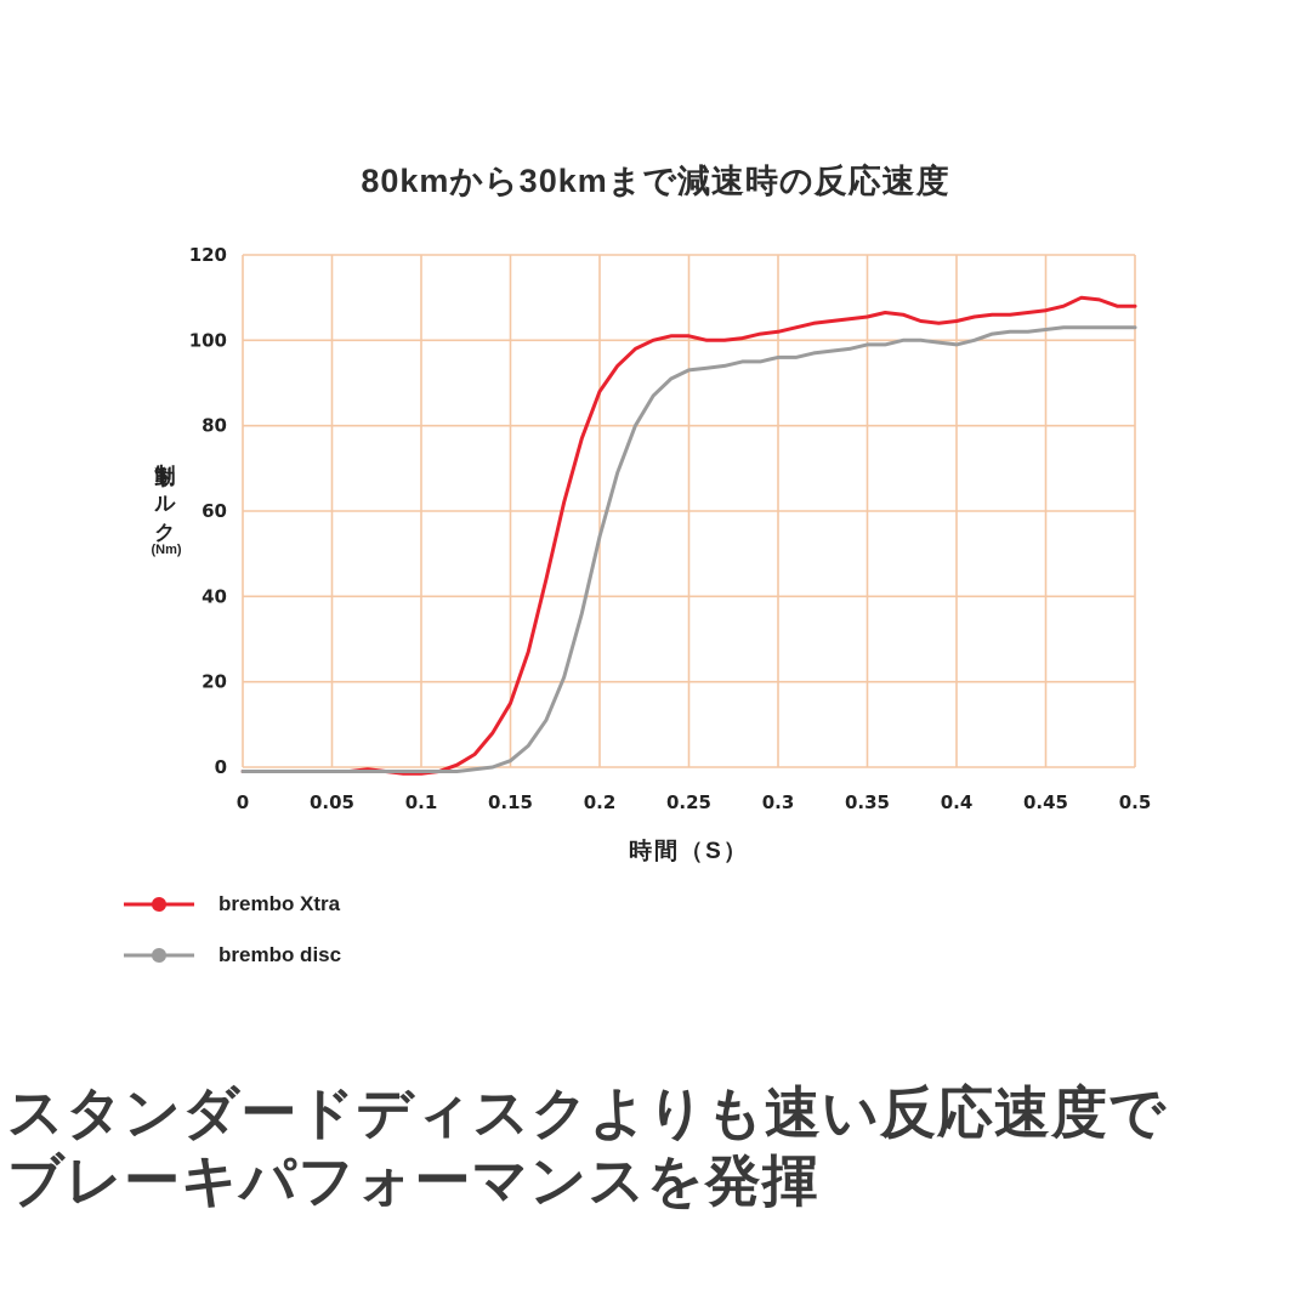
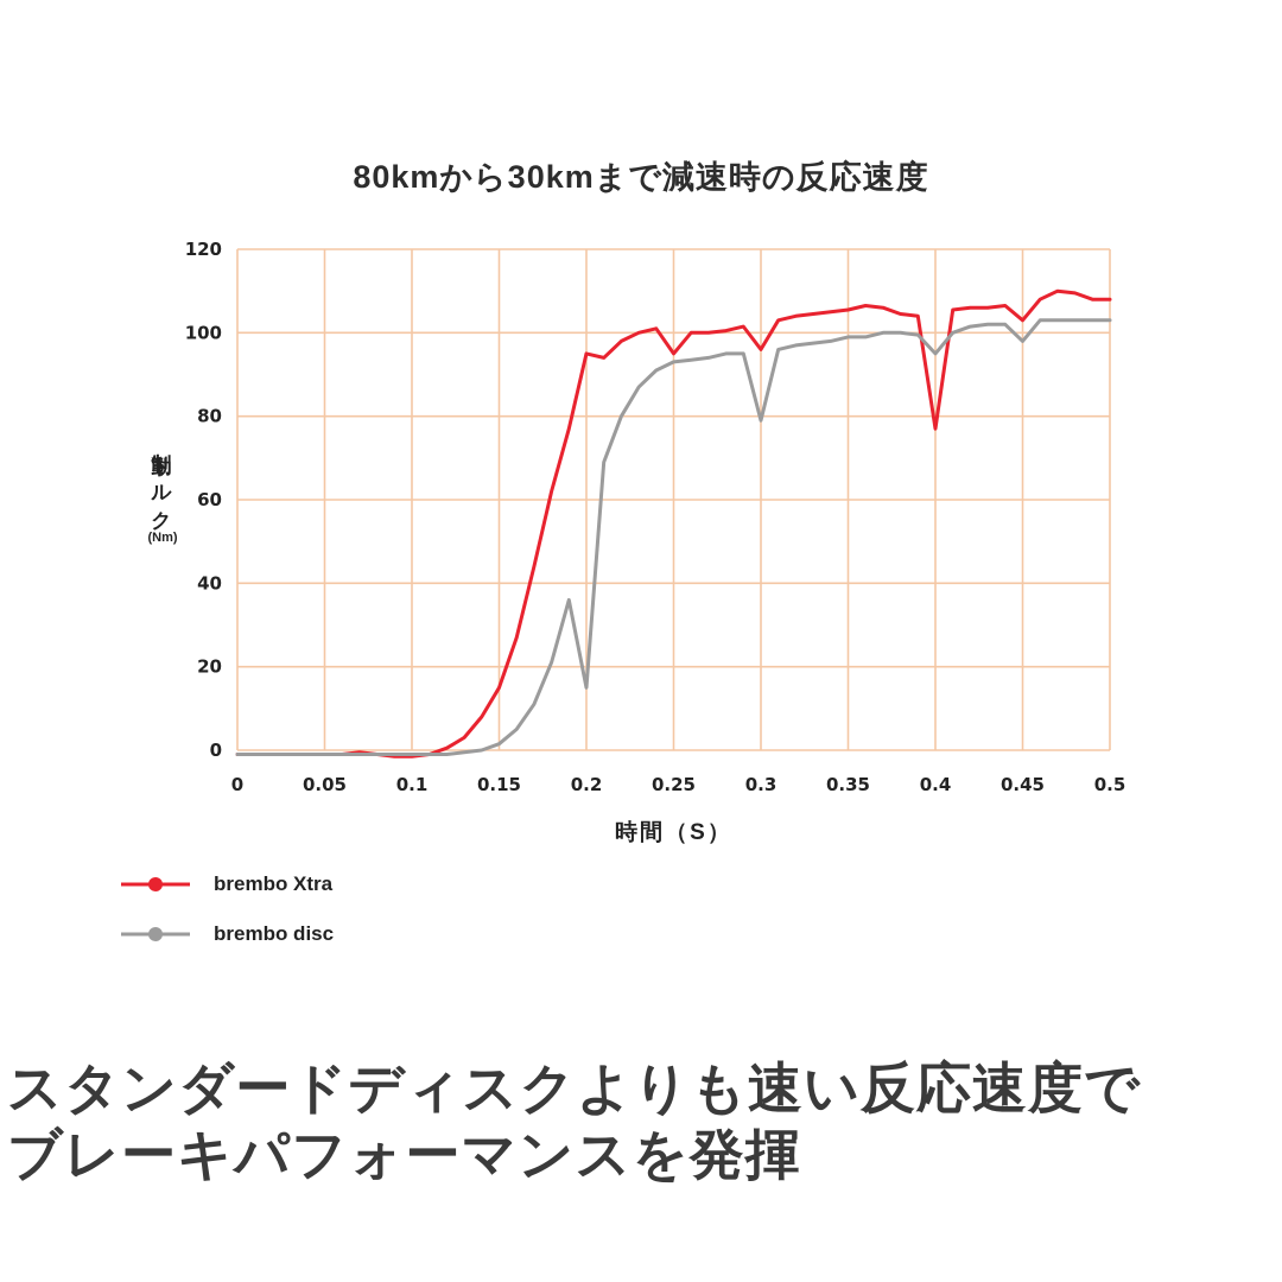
brembo Xtra/0.2: 88 -> 95
brembo disc/0.2: 54 -> 15
brembo Xtra/0.25: 101 -> 95
brembo Xtra/0.3: 102 -> 96
brembo disc/0.3: 96 -> 79
brembo Xtra/0.4: 104 -> 77
brembo disc/0.4: 99 -> 95
brembo Xtra/0.45: 107 -> 103
brembo disc/0.45: 102 -> 98
